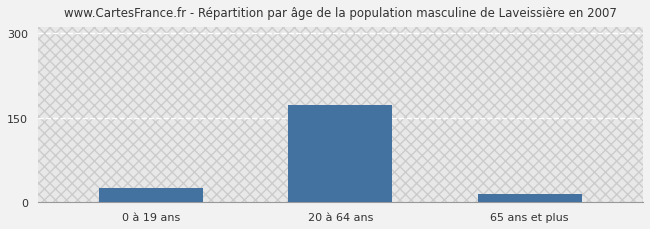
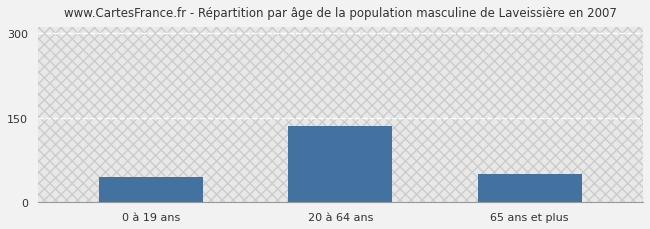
0 à 19 ans: 25 -> 44
20 à 64 ans: 172 -> 136
65 ans et plus: 15 -> 50
